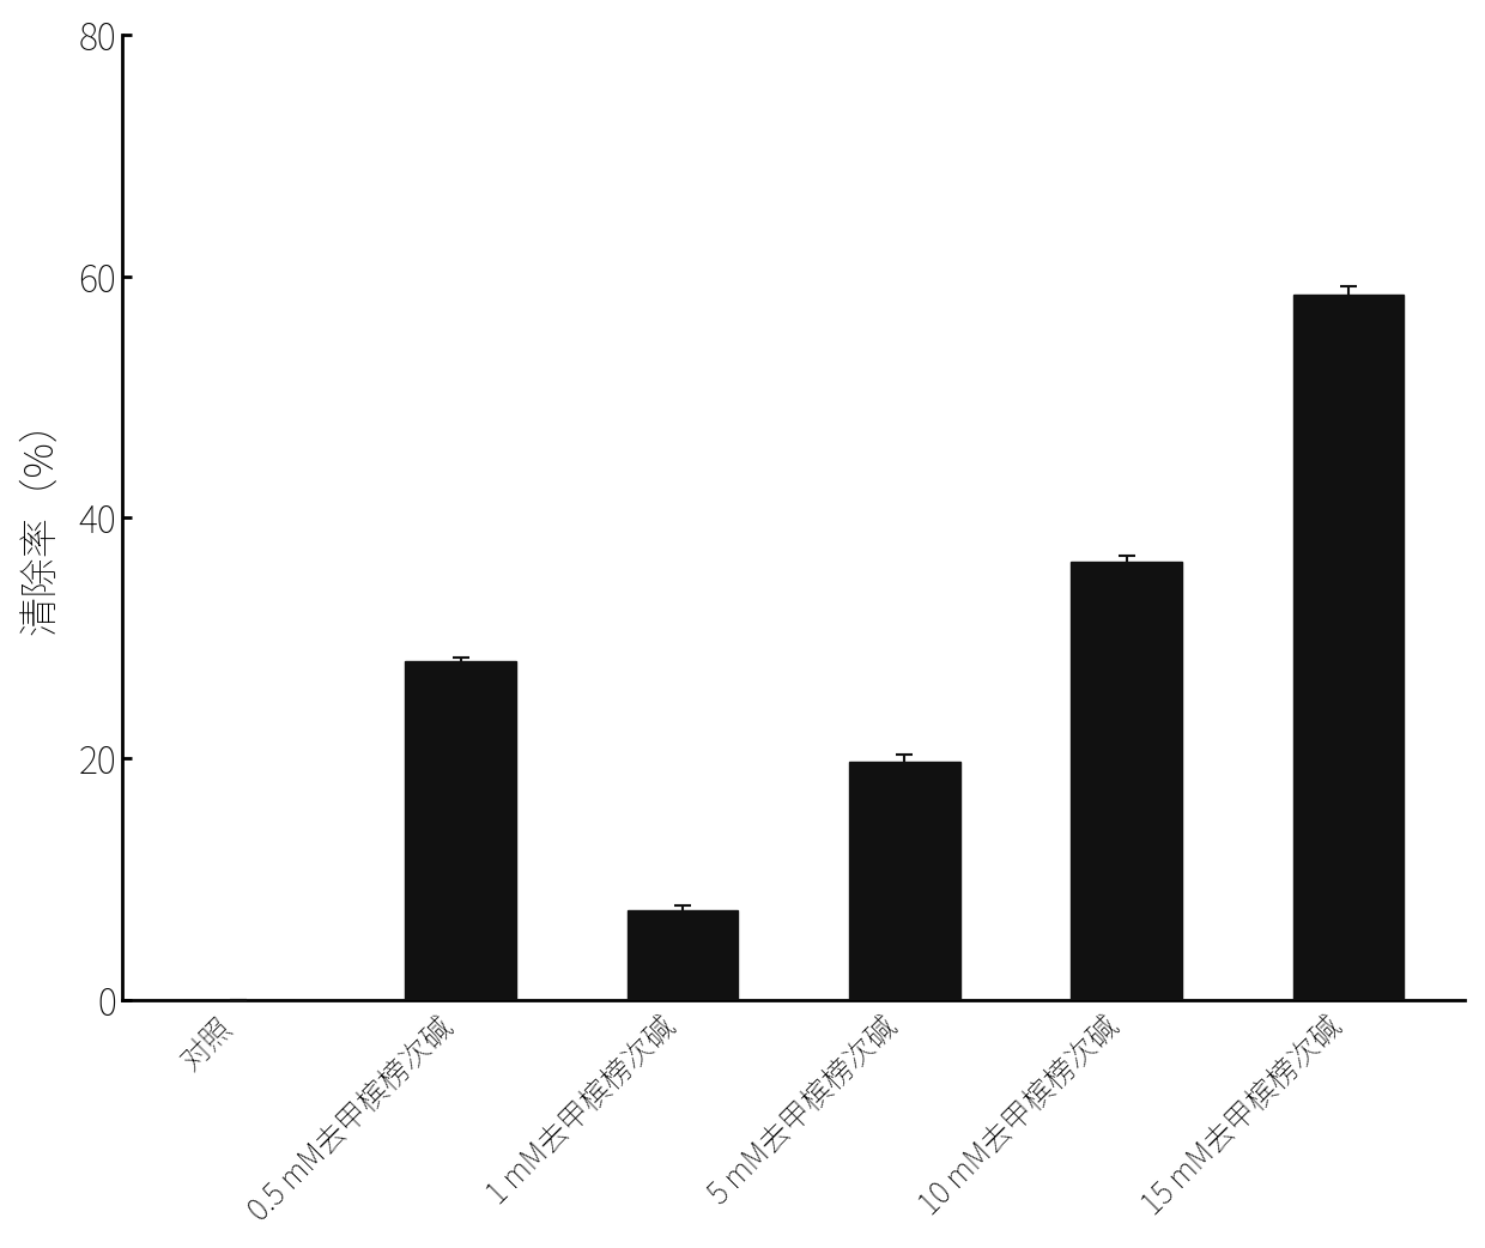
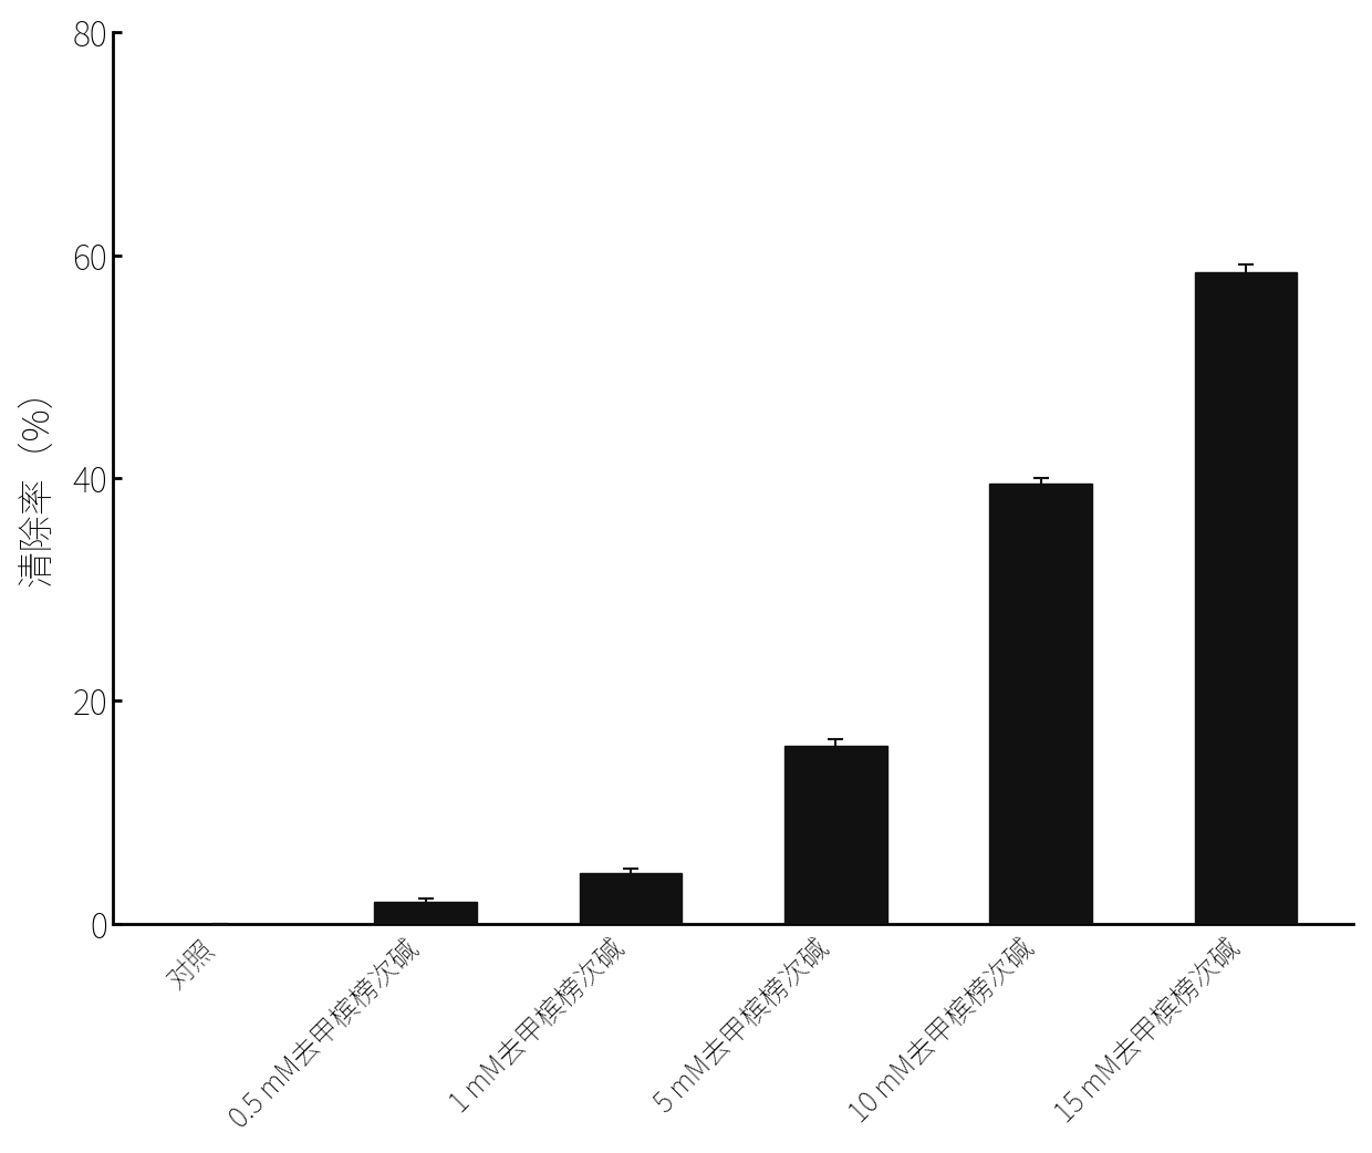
0.5 mM去甲槟榜次碱: 28.1 -> 2.0
1 mM去甲槟榜次碱: 7.4 -> 4.5
5 mM去甲槟榜次碱: 19.7 -> 16.0
10 mM去甲槟榜次碱: 36.3 -> 39.5
